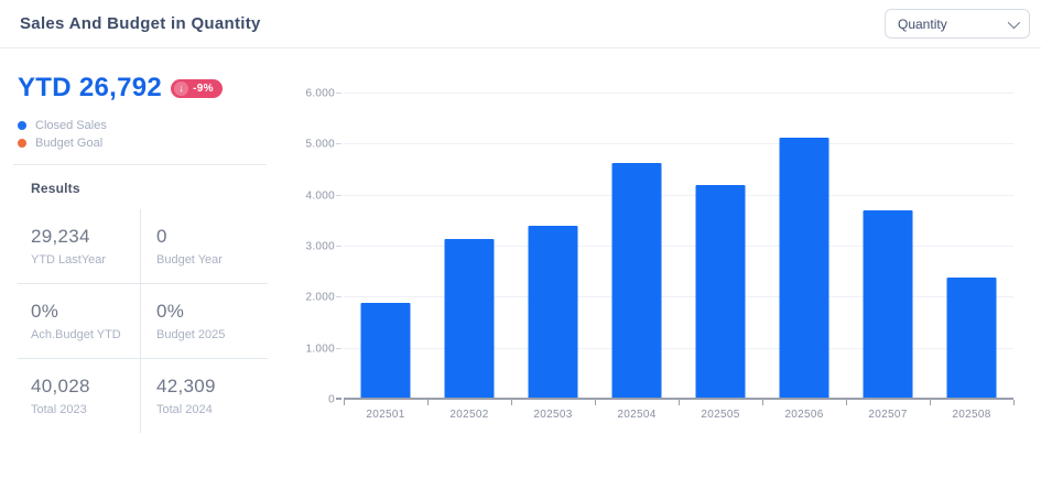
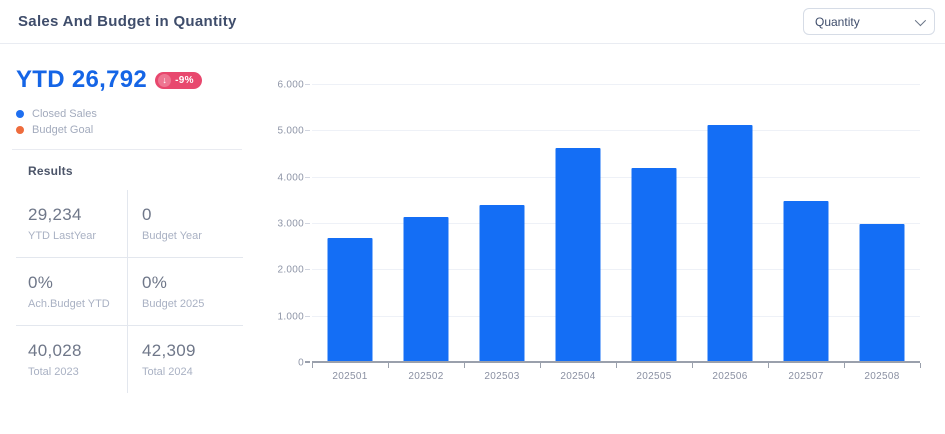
202501: 1900 -> 2700
202507: 3700 -> 3500
202508: 2400 -> 3000
